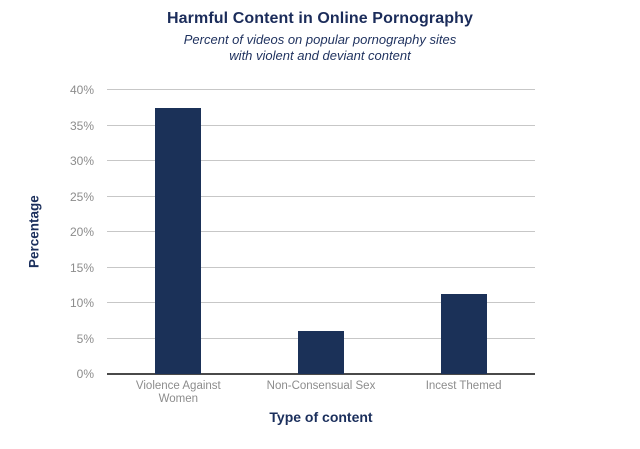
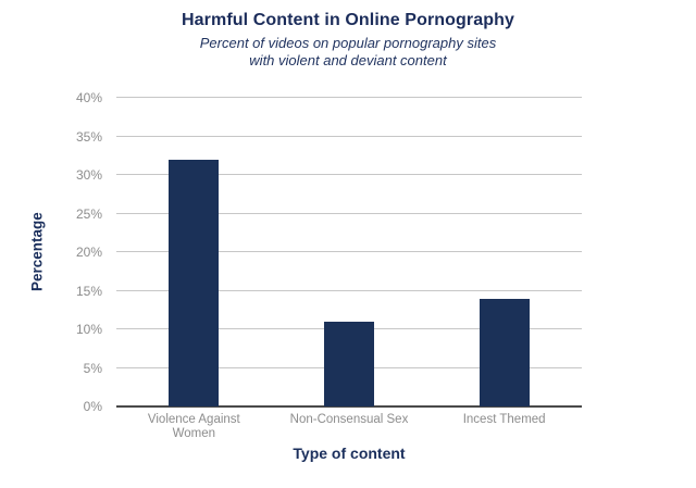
Violence Against Women: 38% -> 32%
Non-Consensual Sex: 6% -> 11%
Incest Themed: 11% -> 14%
